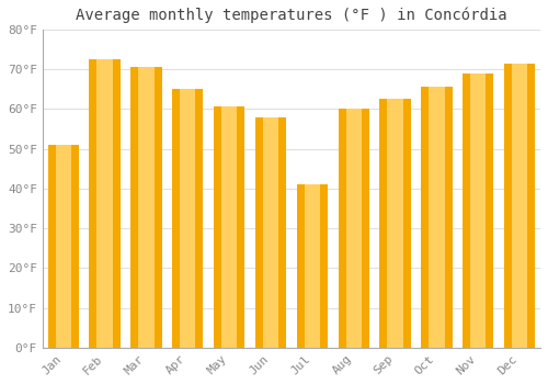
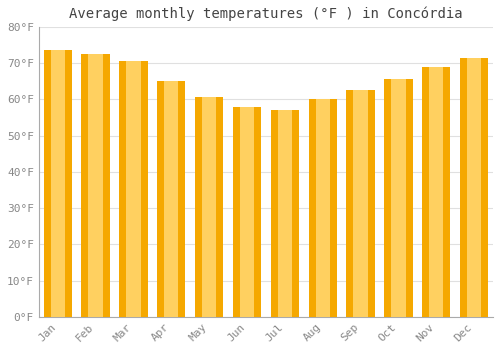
Jan: 51.0°F -> 73.5°F
Jul: 41.0°F -> 57.0°F
